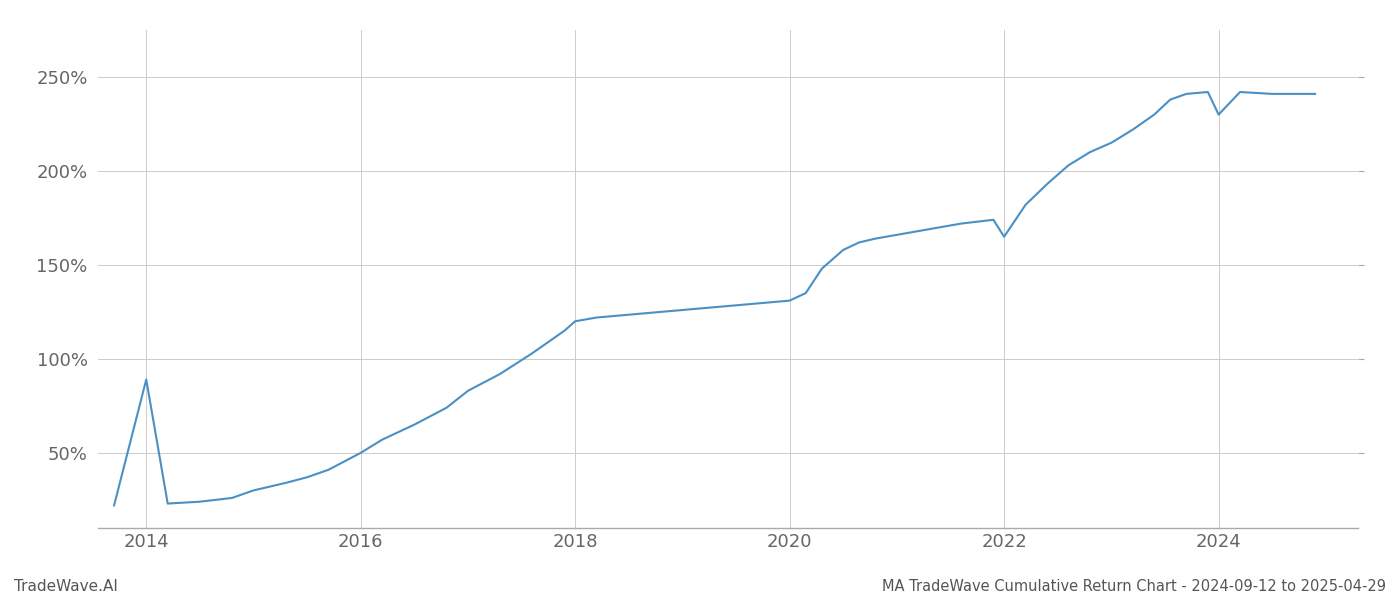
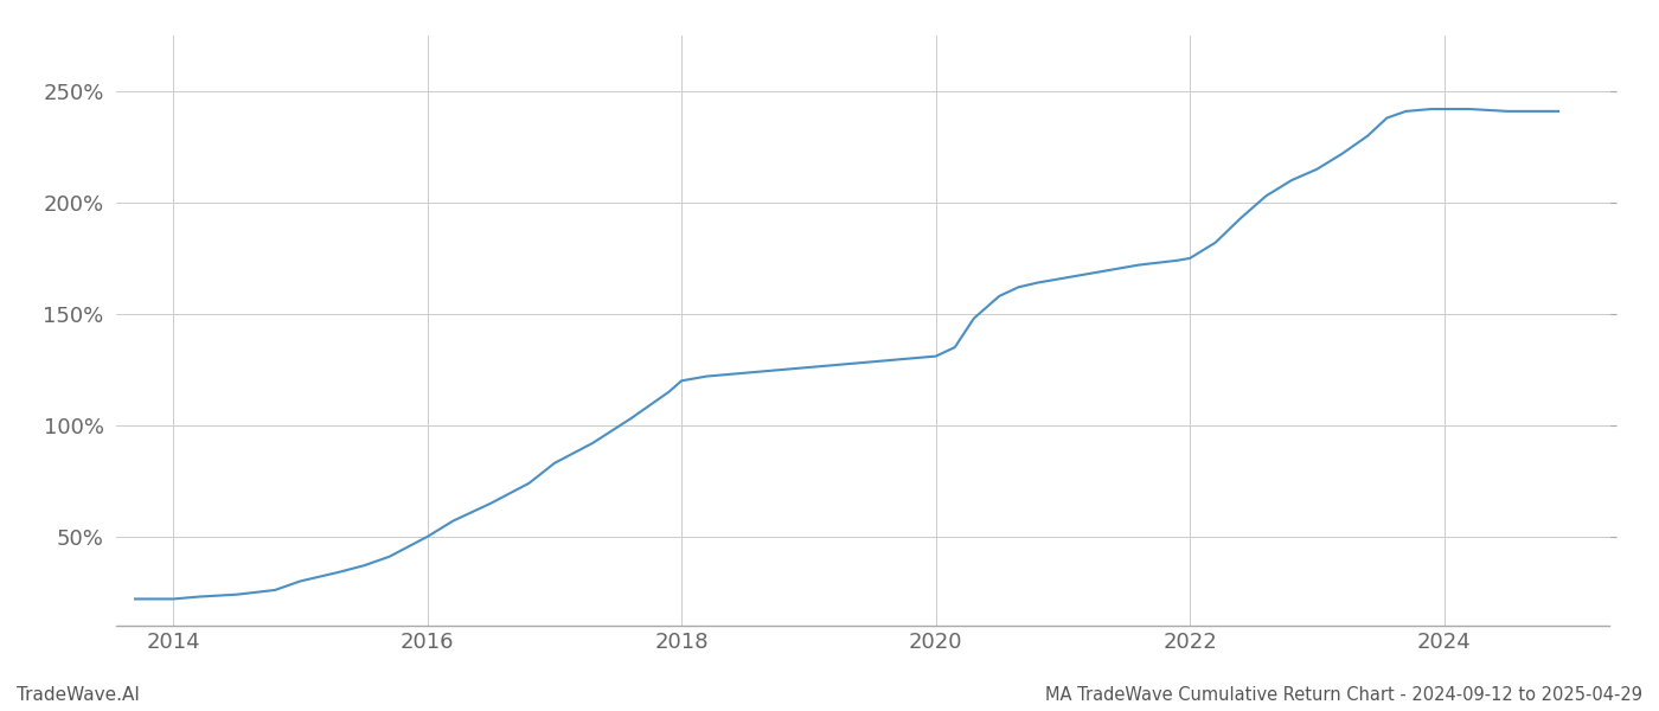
2014: 89% -> 22%
2022: 165% -> 175%
2024: 230% -> 242%
